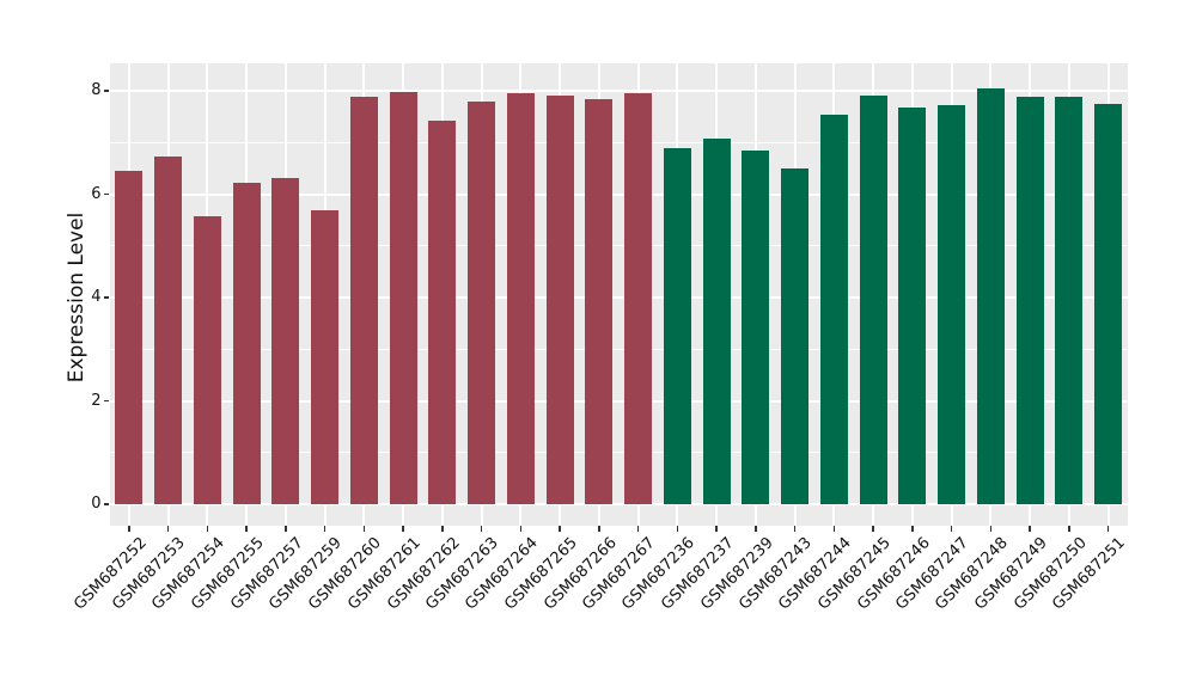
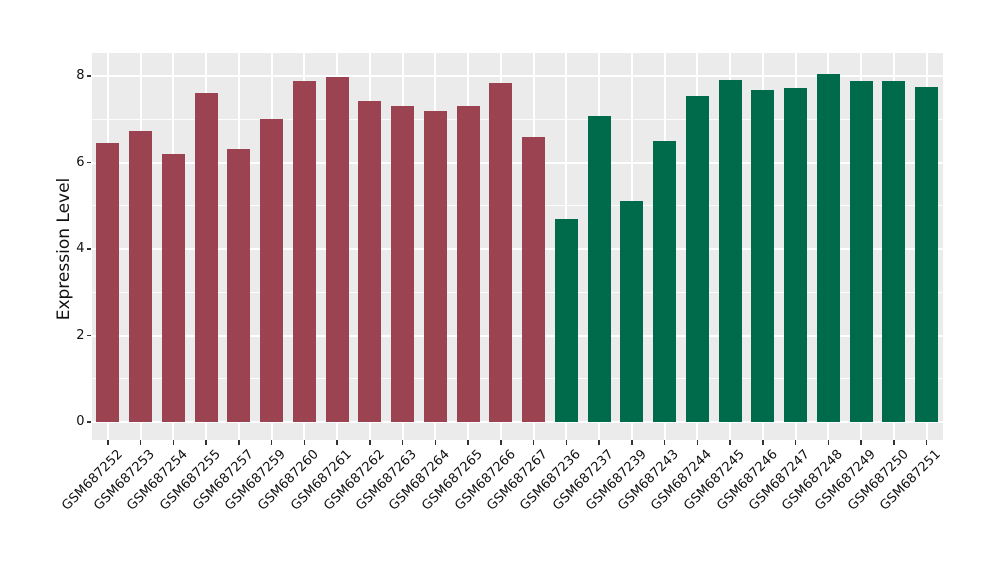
GSM687254: 5.6 -> 6.2
GSM687255: 6.2 -> 7.6
GSM687259: 5.7 -> 7.0
GSM687263: 7.8 -> 7.3
GSM687264: 8.0 -> 7.2
GSM687265: 7.9 -> 7.3
GSM687267: 8.0 -> 6.6
GSM687236: 6.9 -> 4.7
GSM687239: 6.8 -> 5.1
